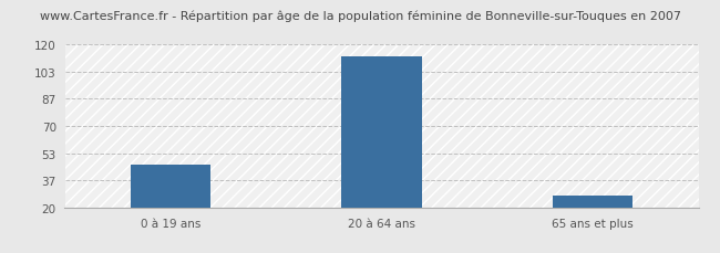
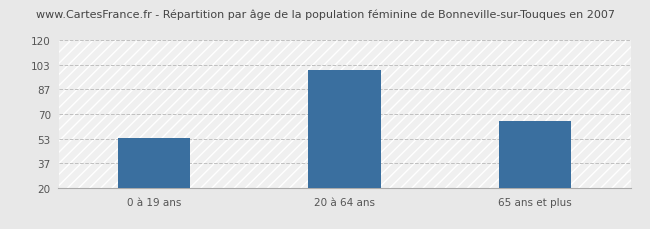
0 à 19 ans: 46 -> 54
20 à 64 ans: 113 -> 100
65 ans et plus: 27 -> 65
